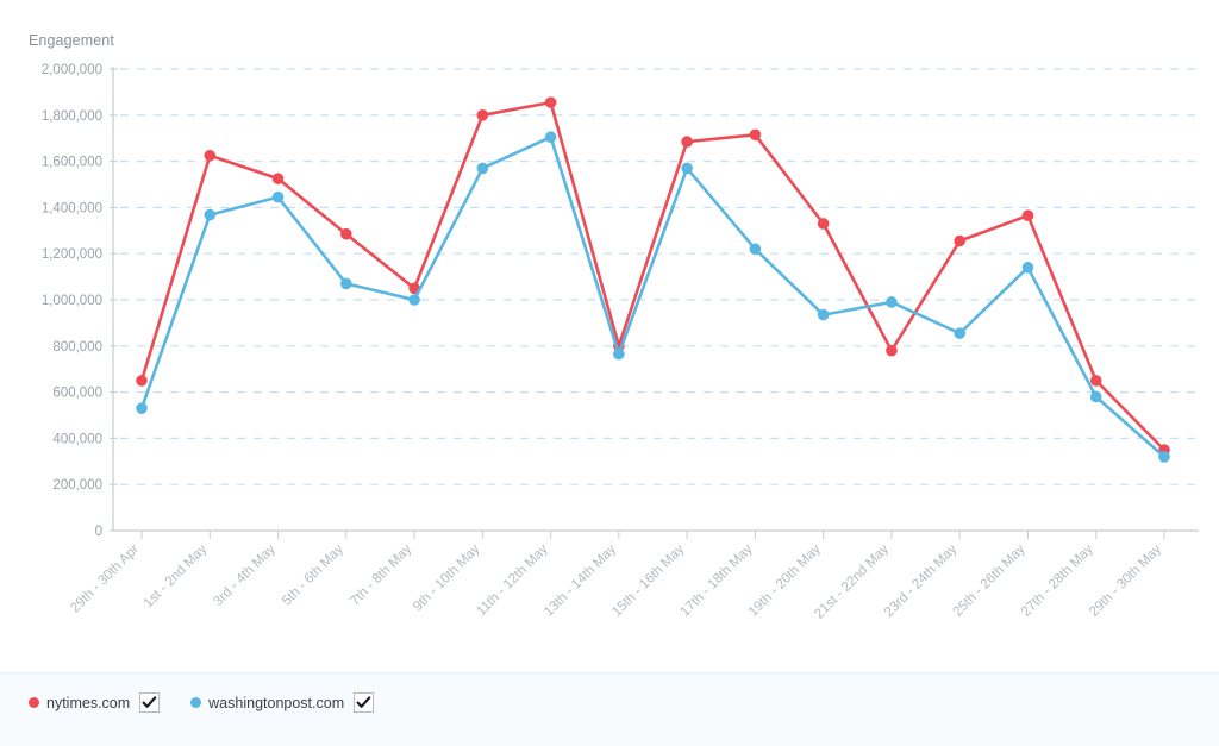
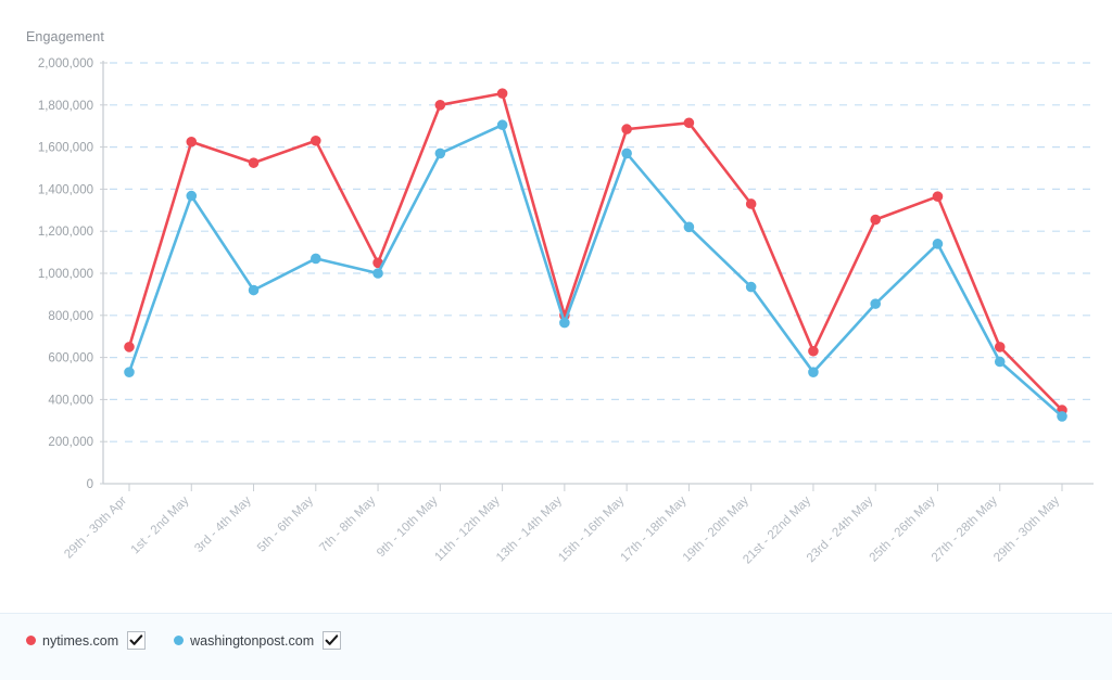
washingtonpost.com/3rd - 4th May: 1440000 -> 920000
nytimes.com/5th - 6th May: 1280000 -> 1630000
nytimes.com/21st - 22nd May: 780000 -> 630000
washingtonpost.com/21st - 22nd May: 990000 -> 530000
